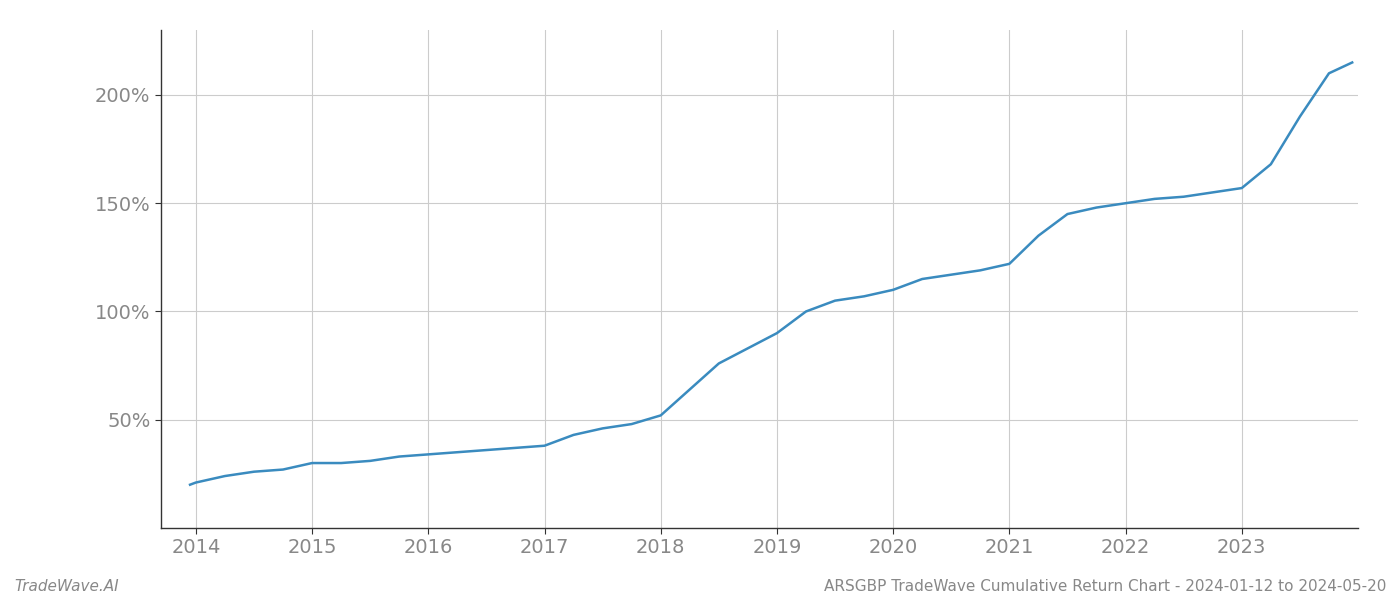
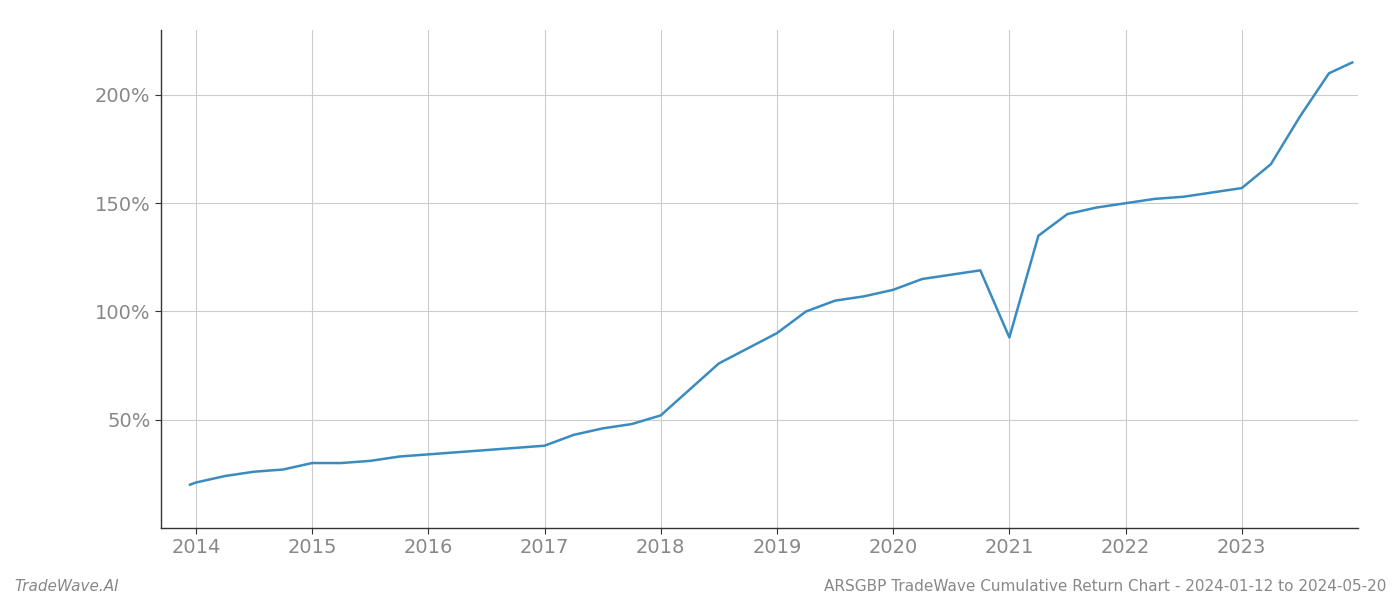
2021: 122% -> 88%
